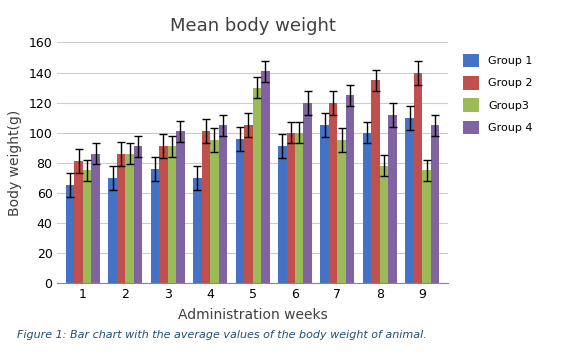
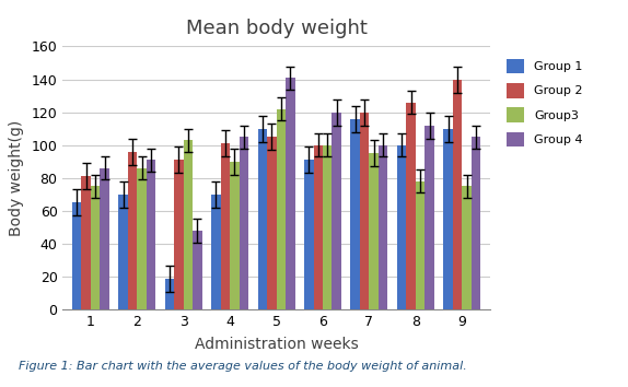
Group 2/2: 86 -> 96
Group 1/3: 76 -> 19
Group3/3: 91 -> 103
Group 4/3: 101 -> 48
Group3/4: 95 -> 90
Group 1/5: 96 -> 110
Group3/5: 130 -> 122
Group 1/7: 105 -> 116
Group 4/7: 125 -> 100
Group 2/8: 135 -> 126
